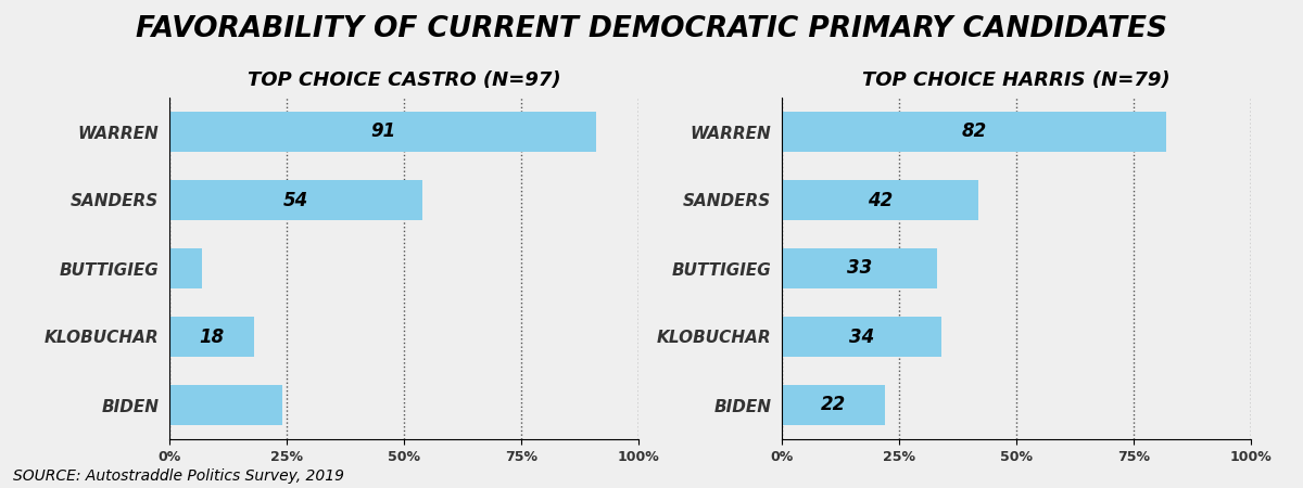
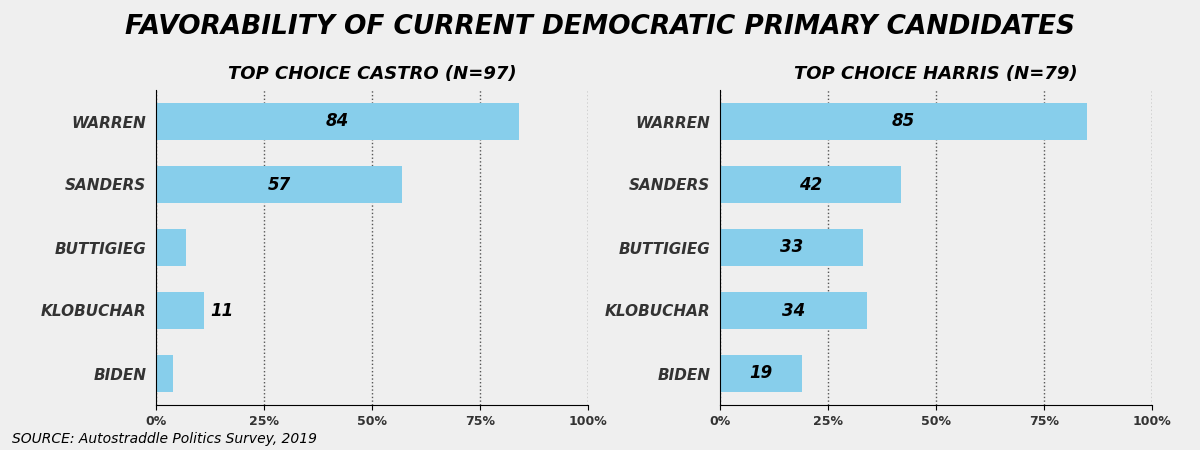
TOP CHOICE CASTRO (N=97)/WARREN: 91 -> 84
TOP CHOICE CASTRO (N=97)/SANDERS: 54 -> 57
TOP CHOICE CASTRO (N=97)/KLOBUCHAR: 18 -> 11
TOP CHOICE CASTRO (N=97)/BIDEN: 24% -> 4%
TOP CHOICE HARRIS (N=79)/WARREN: 82 -> 85
TOP CHOICE HARRIS (N=79)/BIDEN: 22 -> 19
